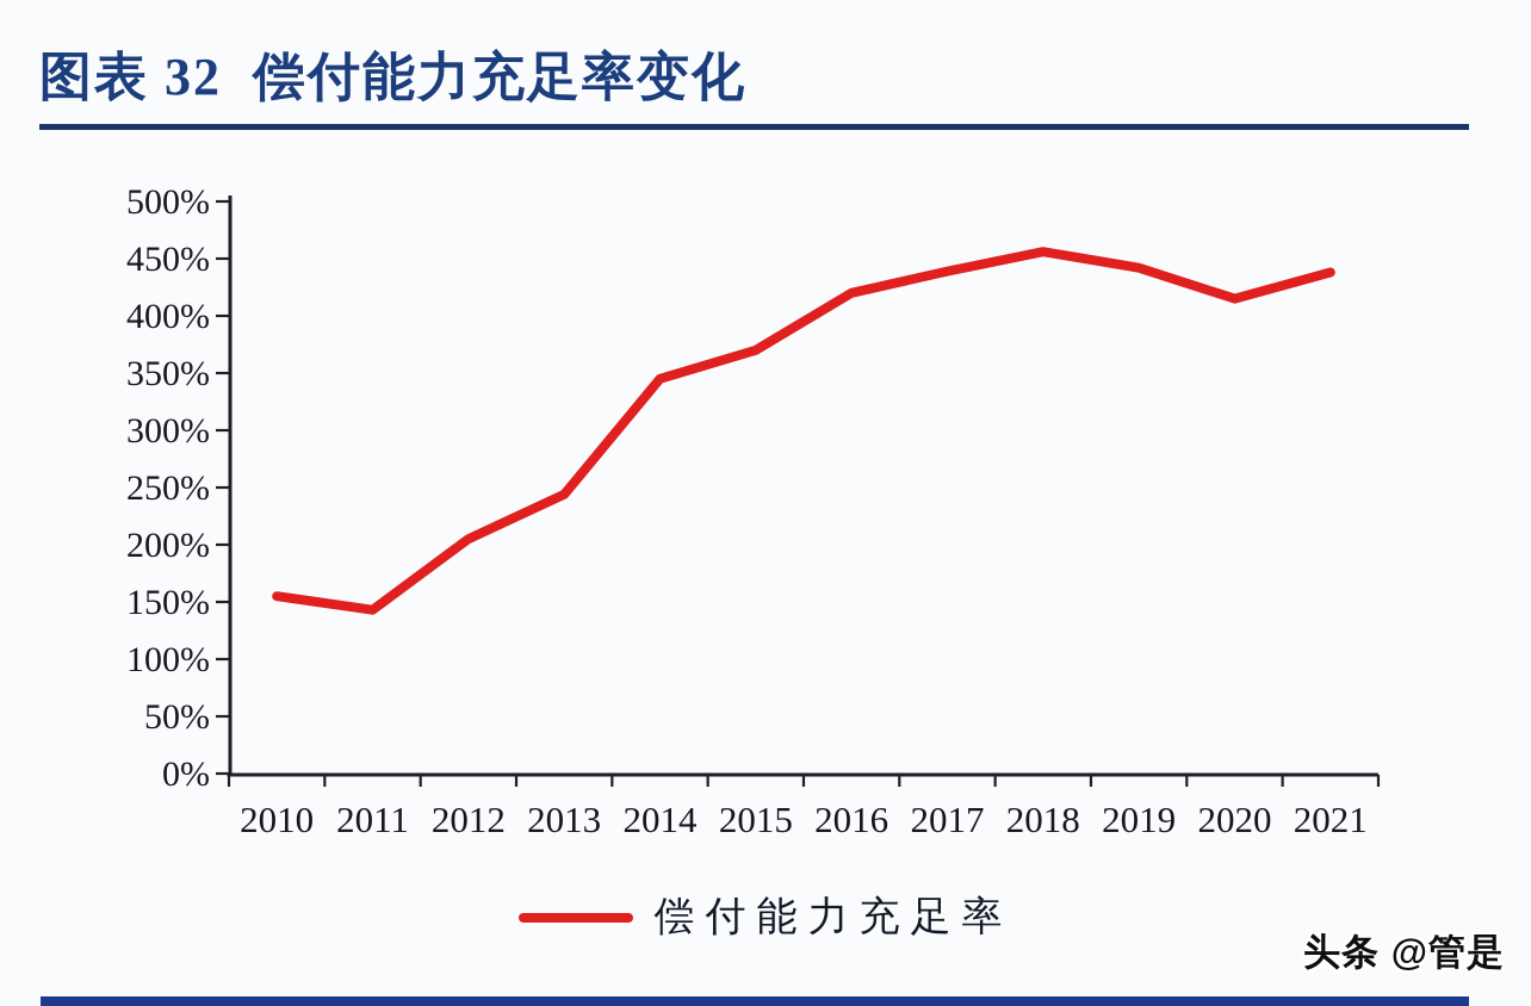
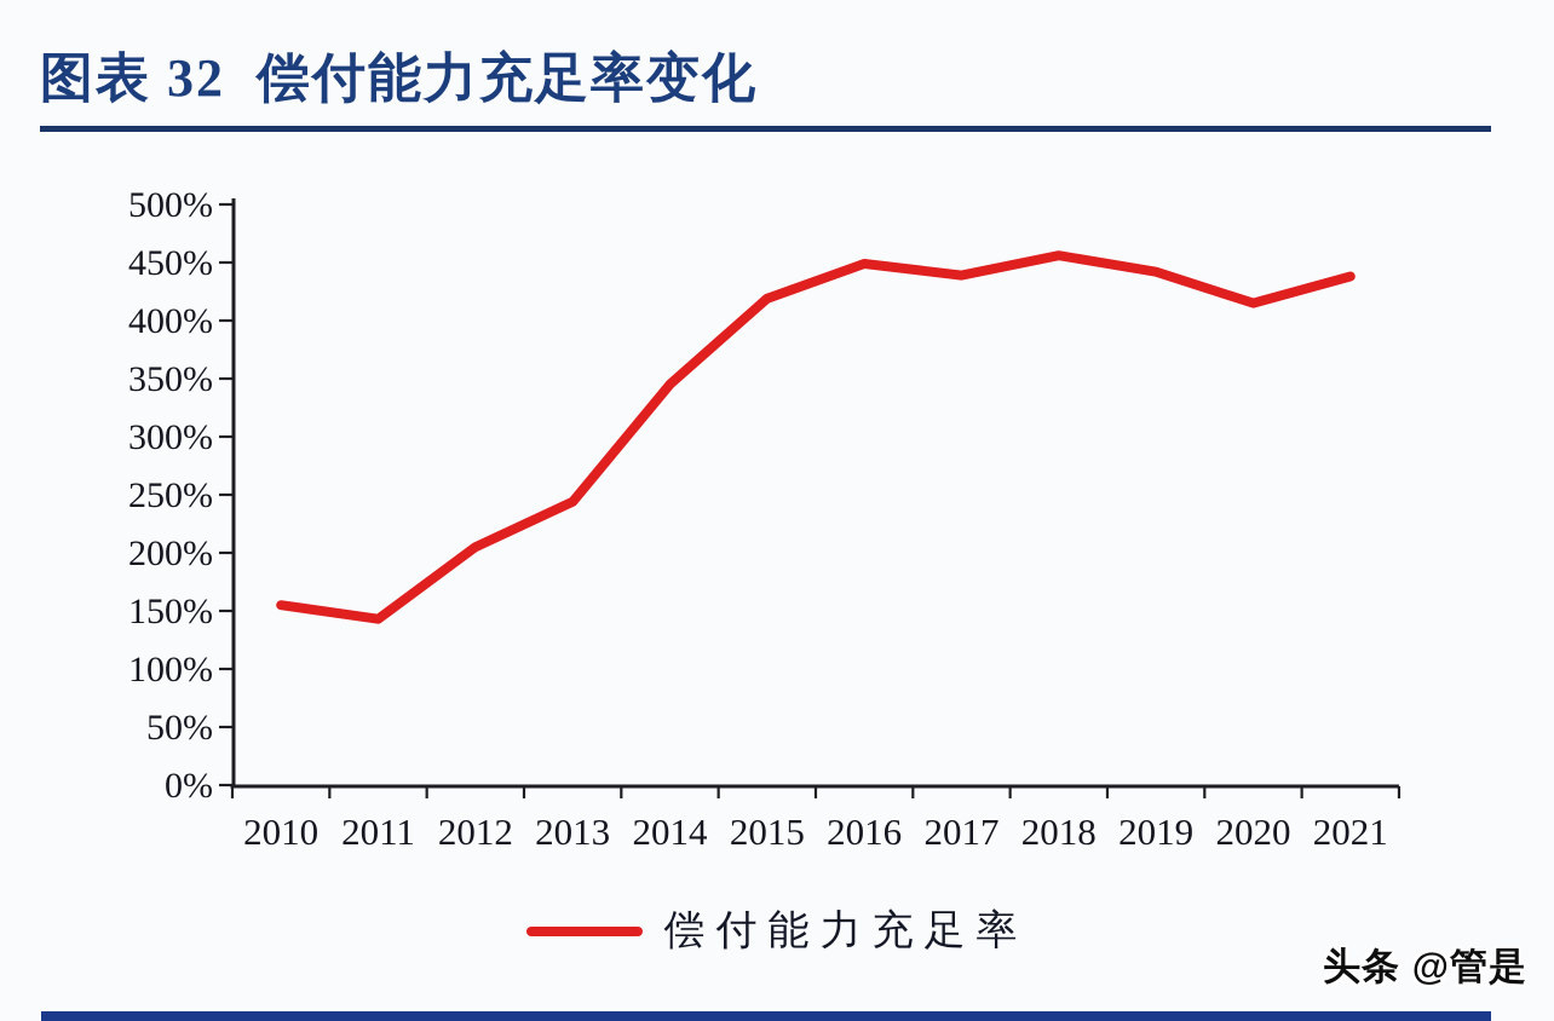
2015: 370% -> 420%
2016: 420% -> 450%
